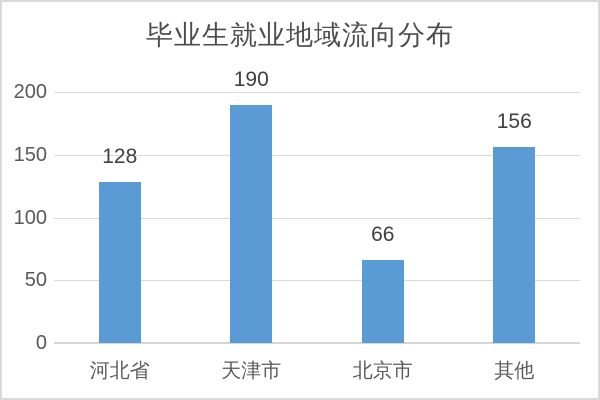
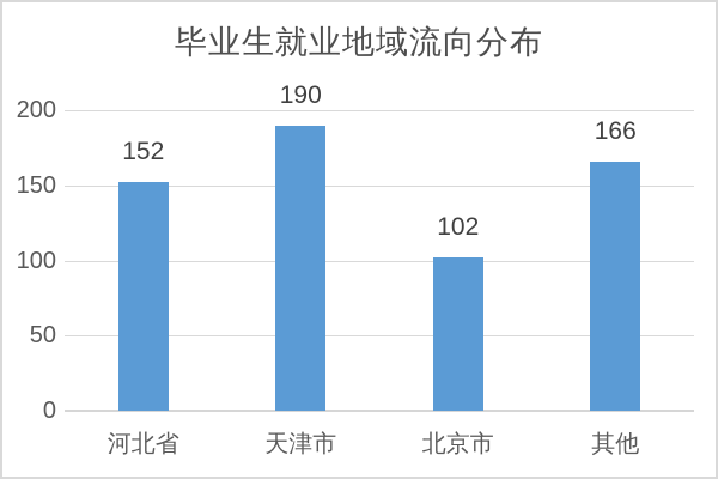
河北省: 128 -> 152
北京市: 66 -> 102
其他: 156 -> 166
